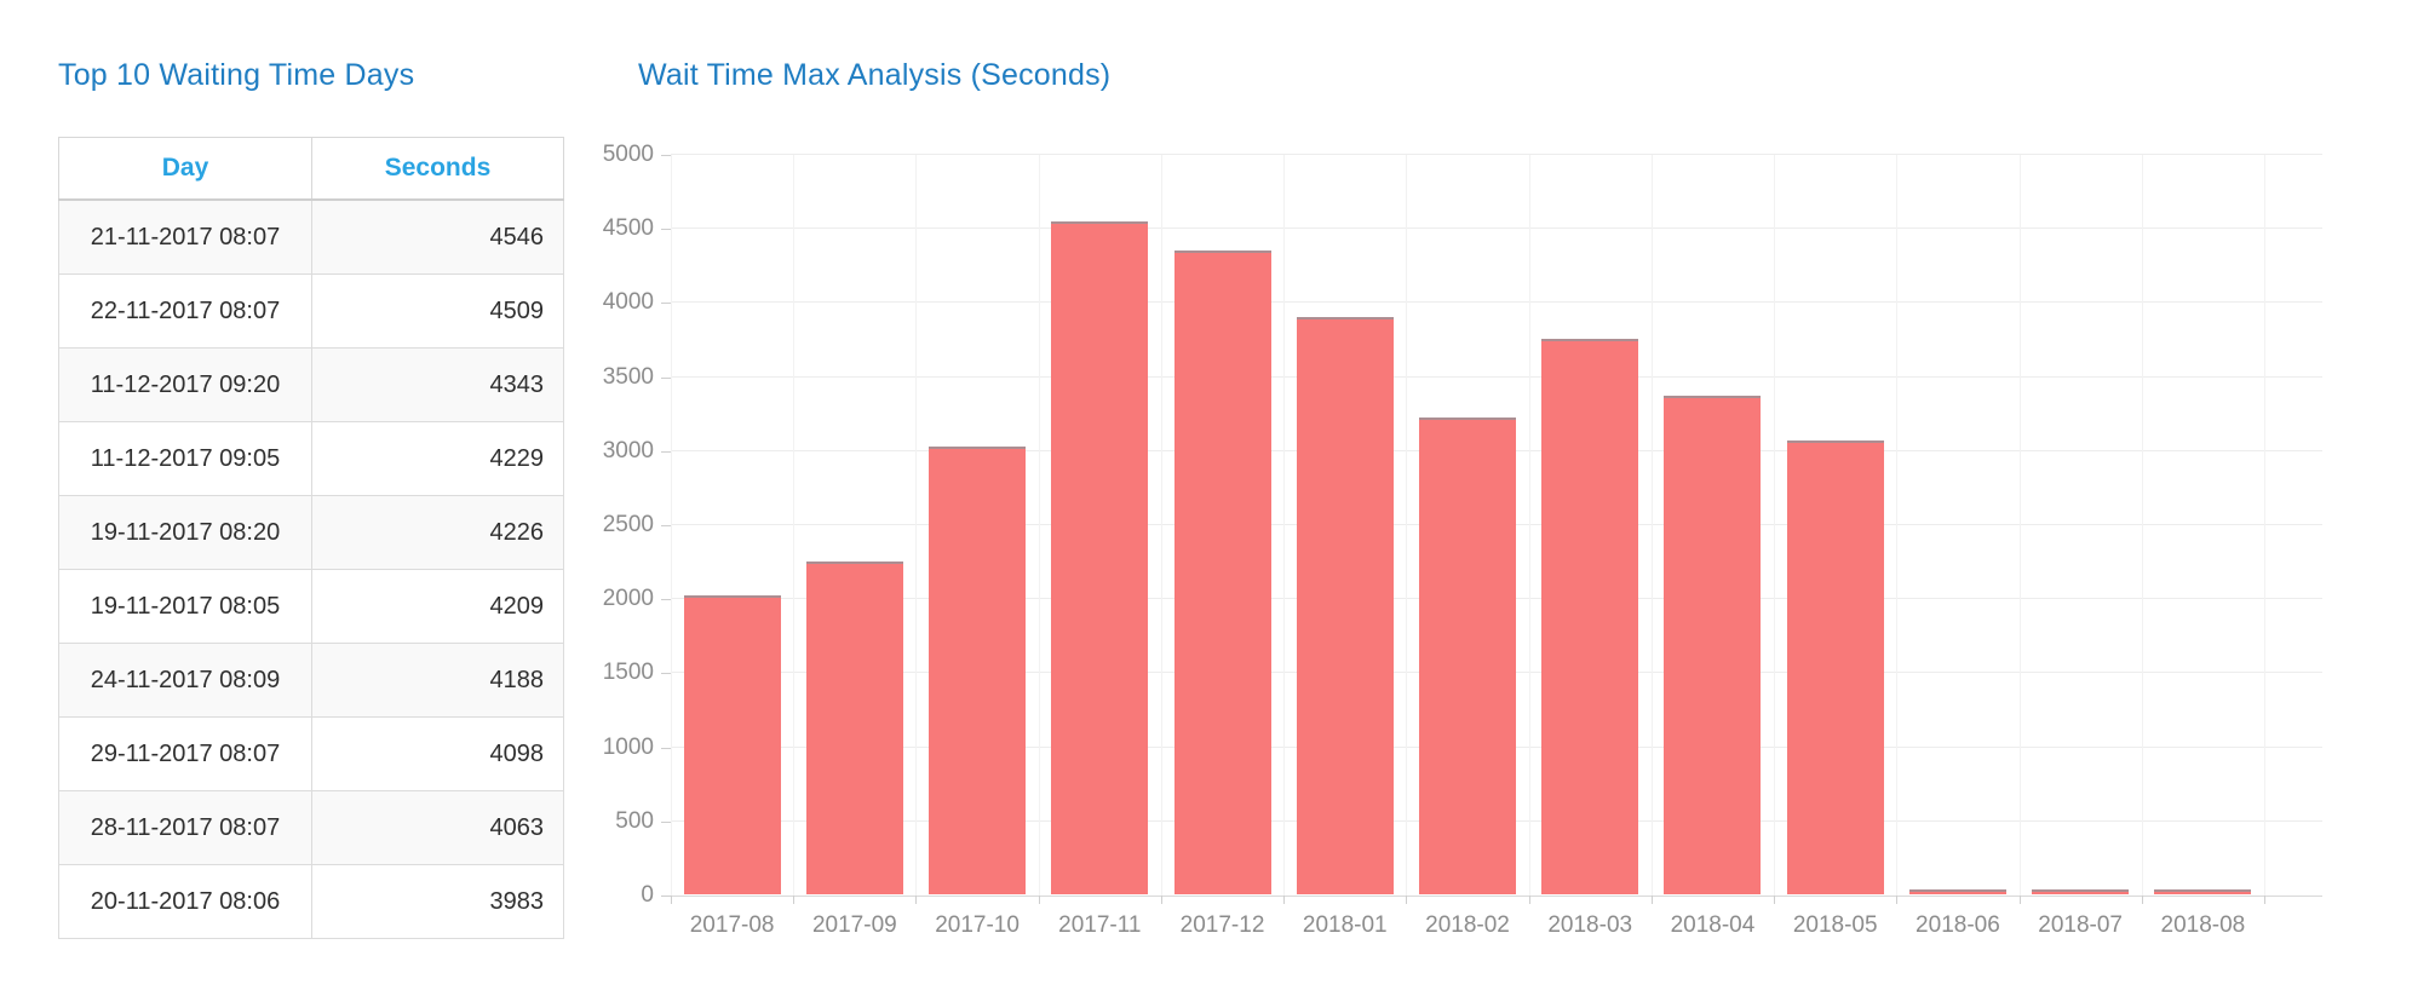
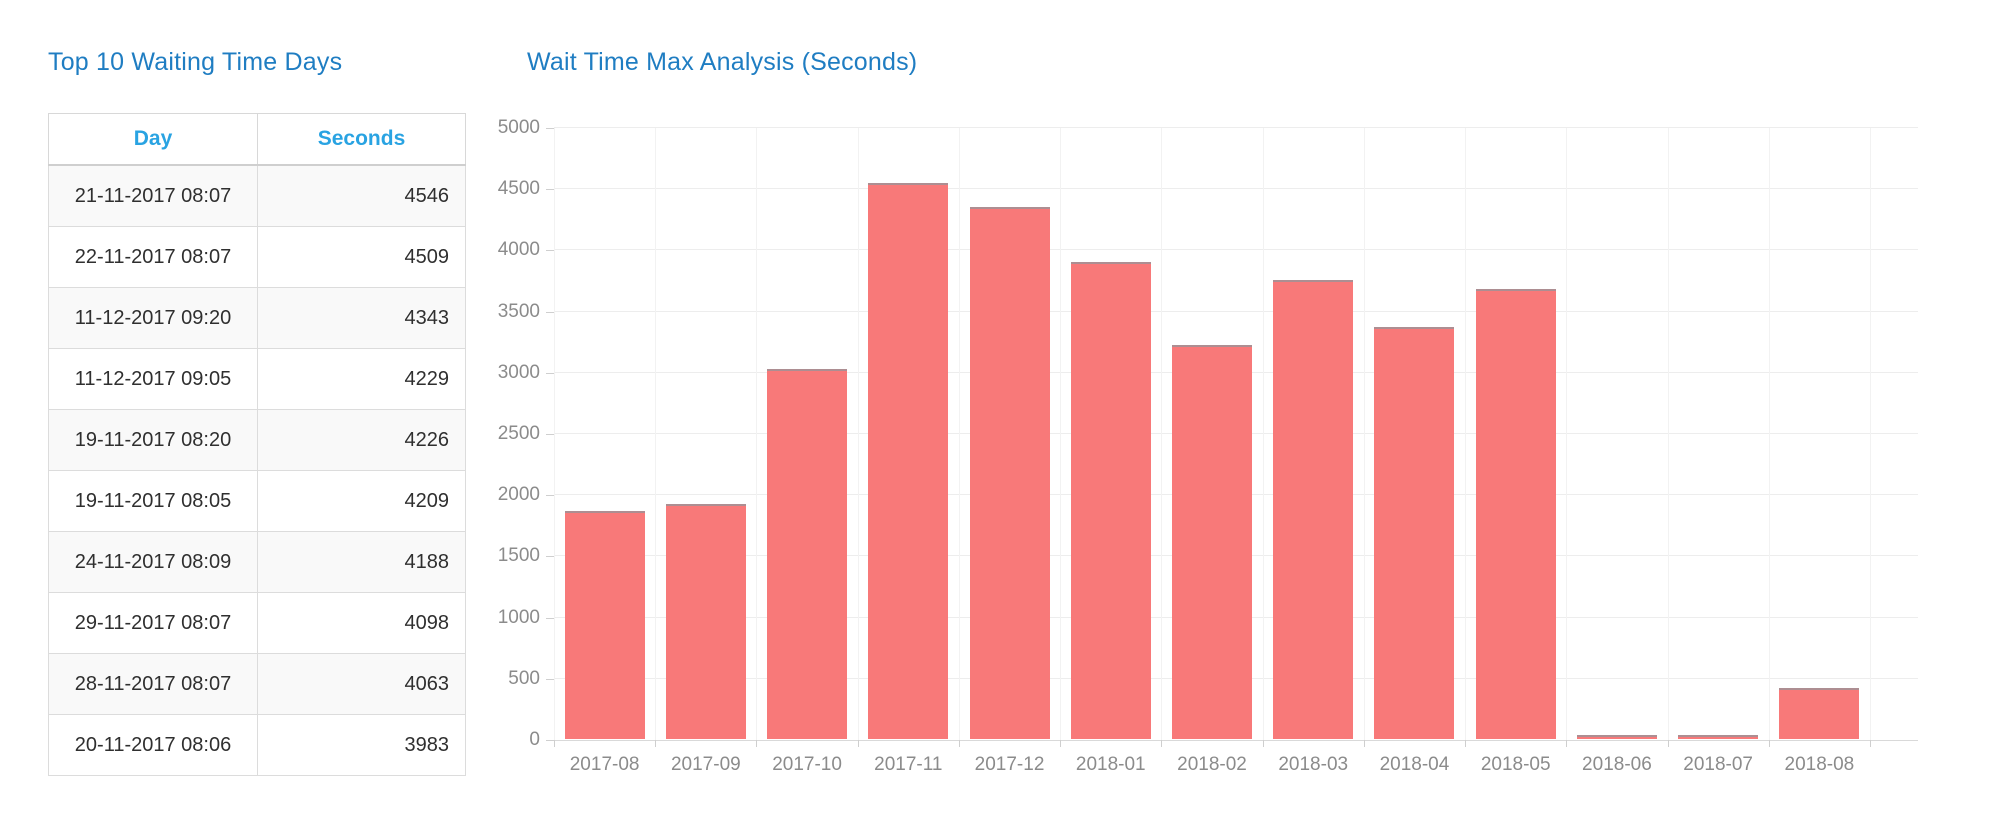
2017-08: 2020 -> 1860
2017-09: 2250 -> 1920
2018-05: 3060 -> 3680
2018-08: 30 -> 420
